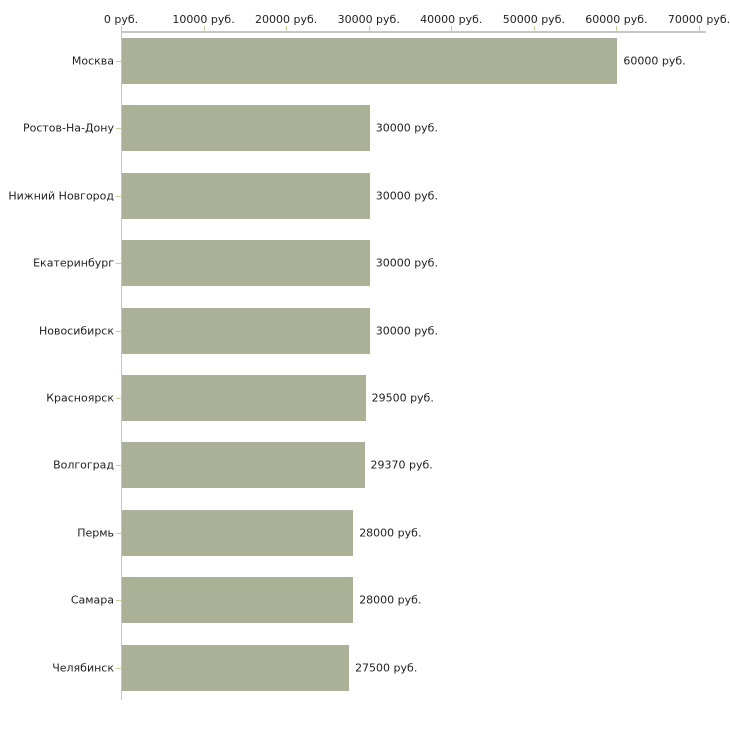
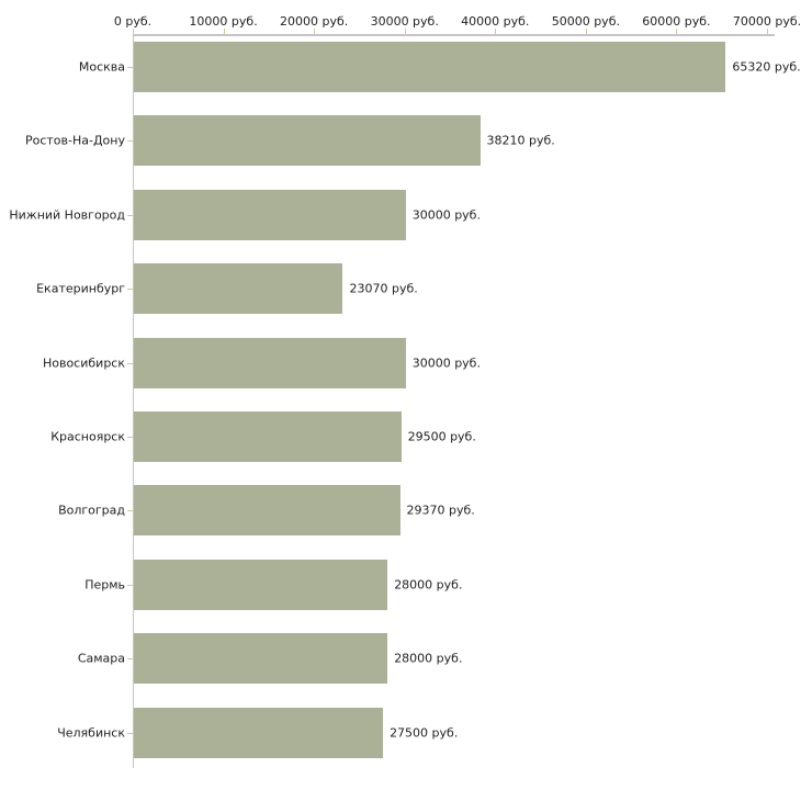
Москва: 60000 -> 65320
Ростов-На-Дону: 30000 -> 38210
Екатеринбург: 30000 -> 23070
